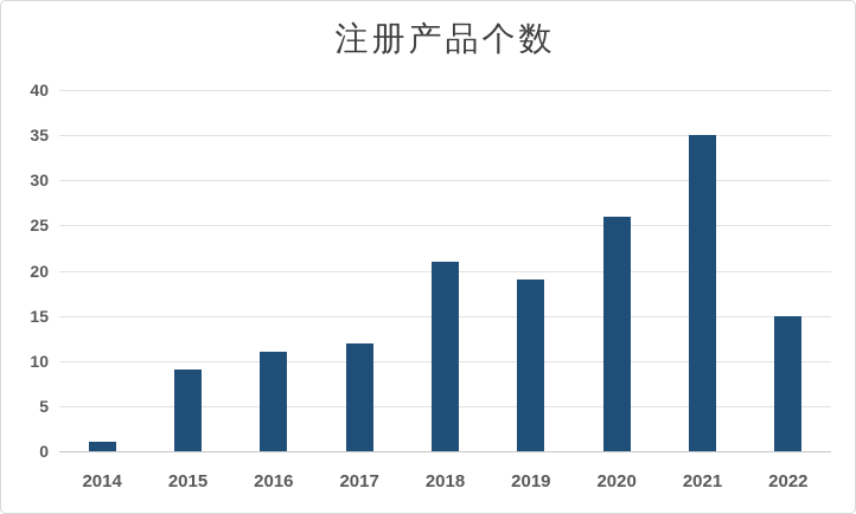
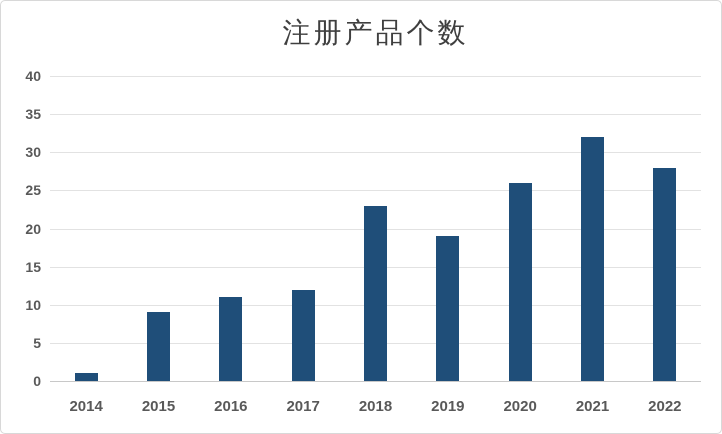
2018: 21 -> 23
2021: 35 -> 32
2022: 15 -> 28
